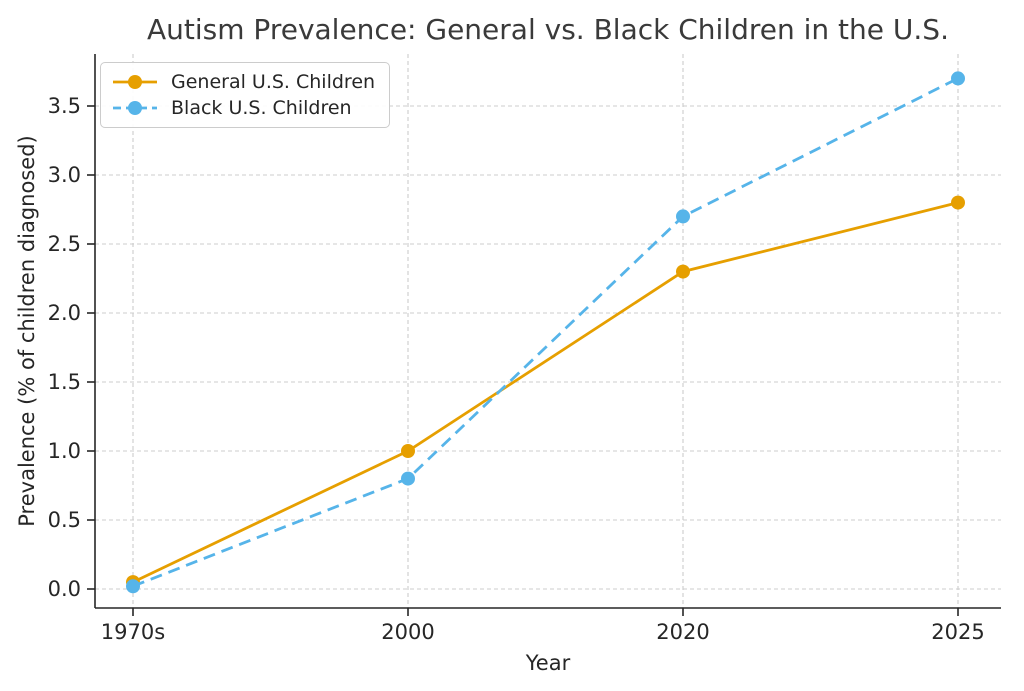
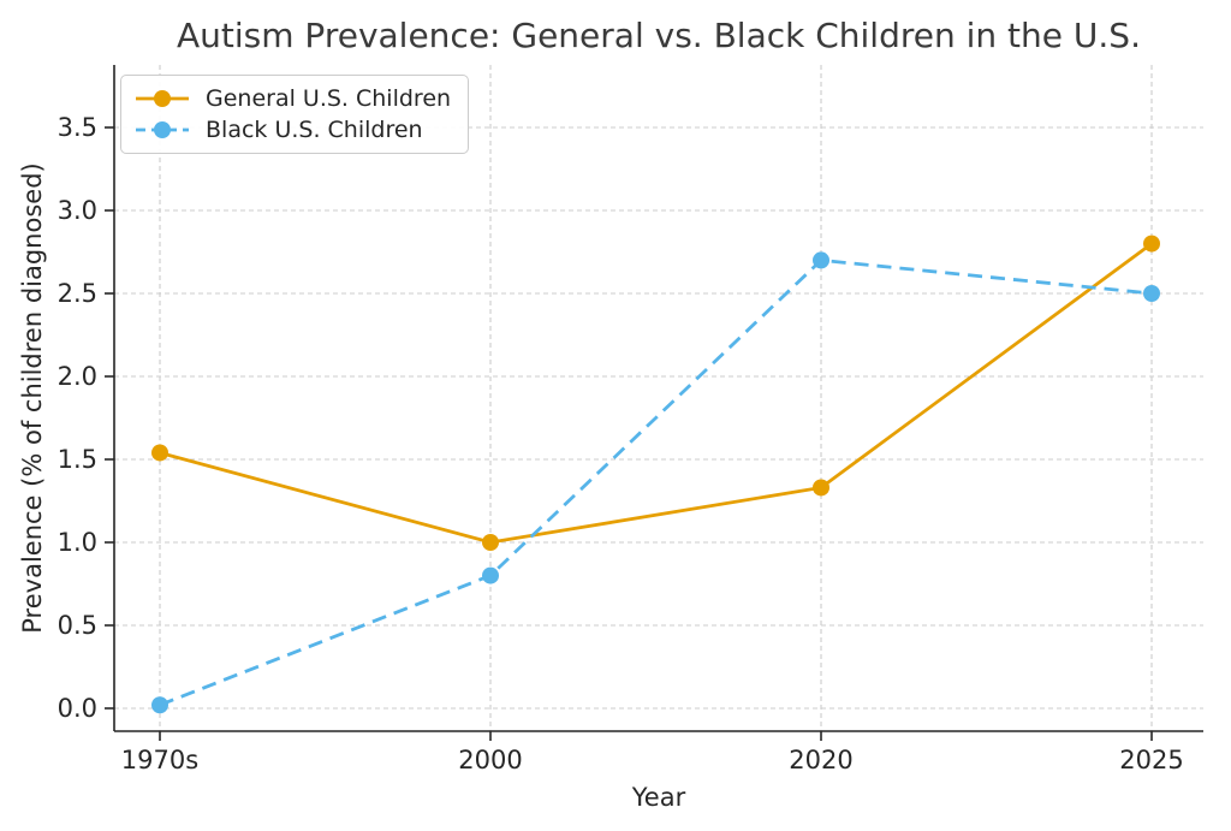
General U.S. Children/1970s: 0.05 -> 1.54
General U.S. Children/2020: 2.30 -> 1.33
Black U.S. Children/2025: 3.70 -> 2.50
